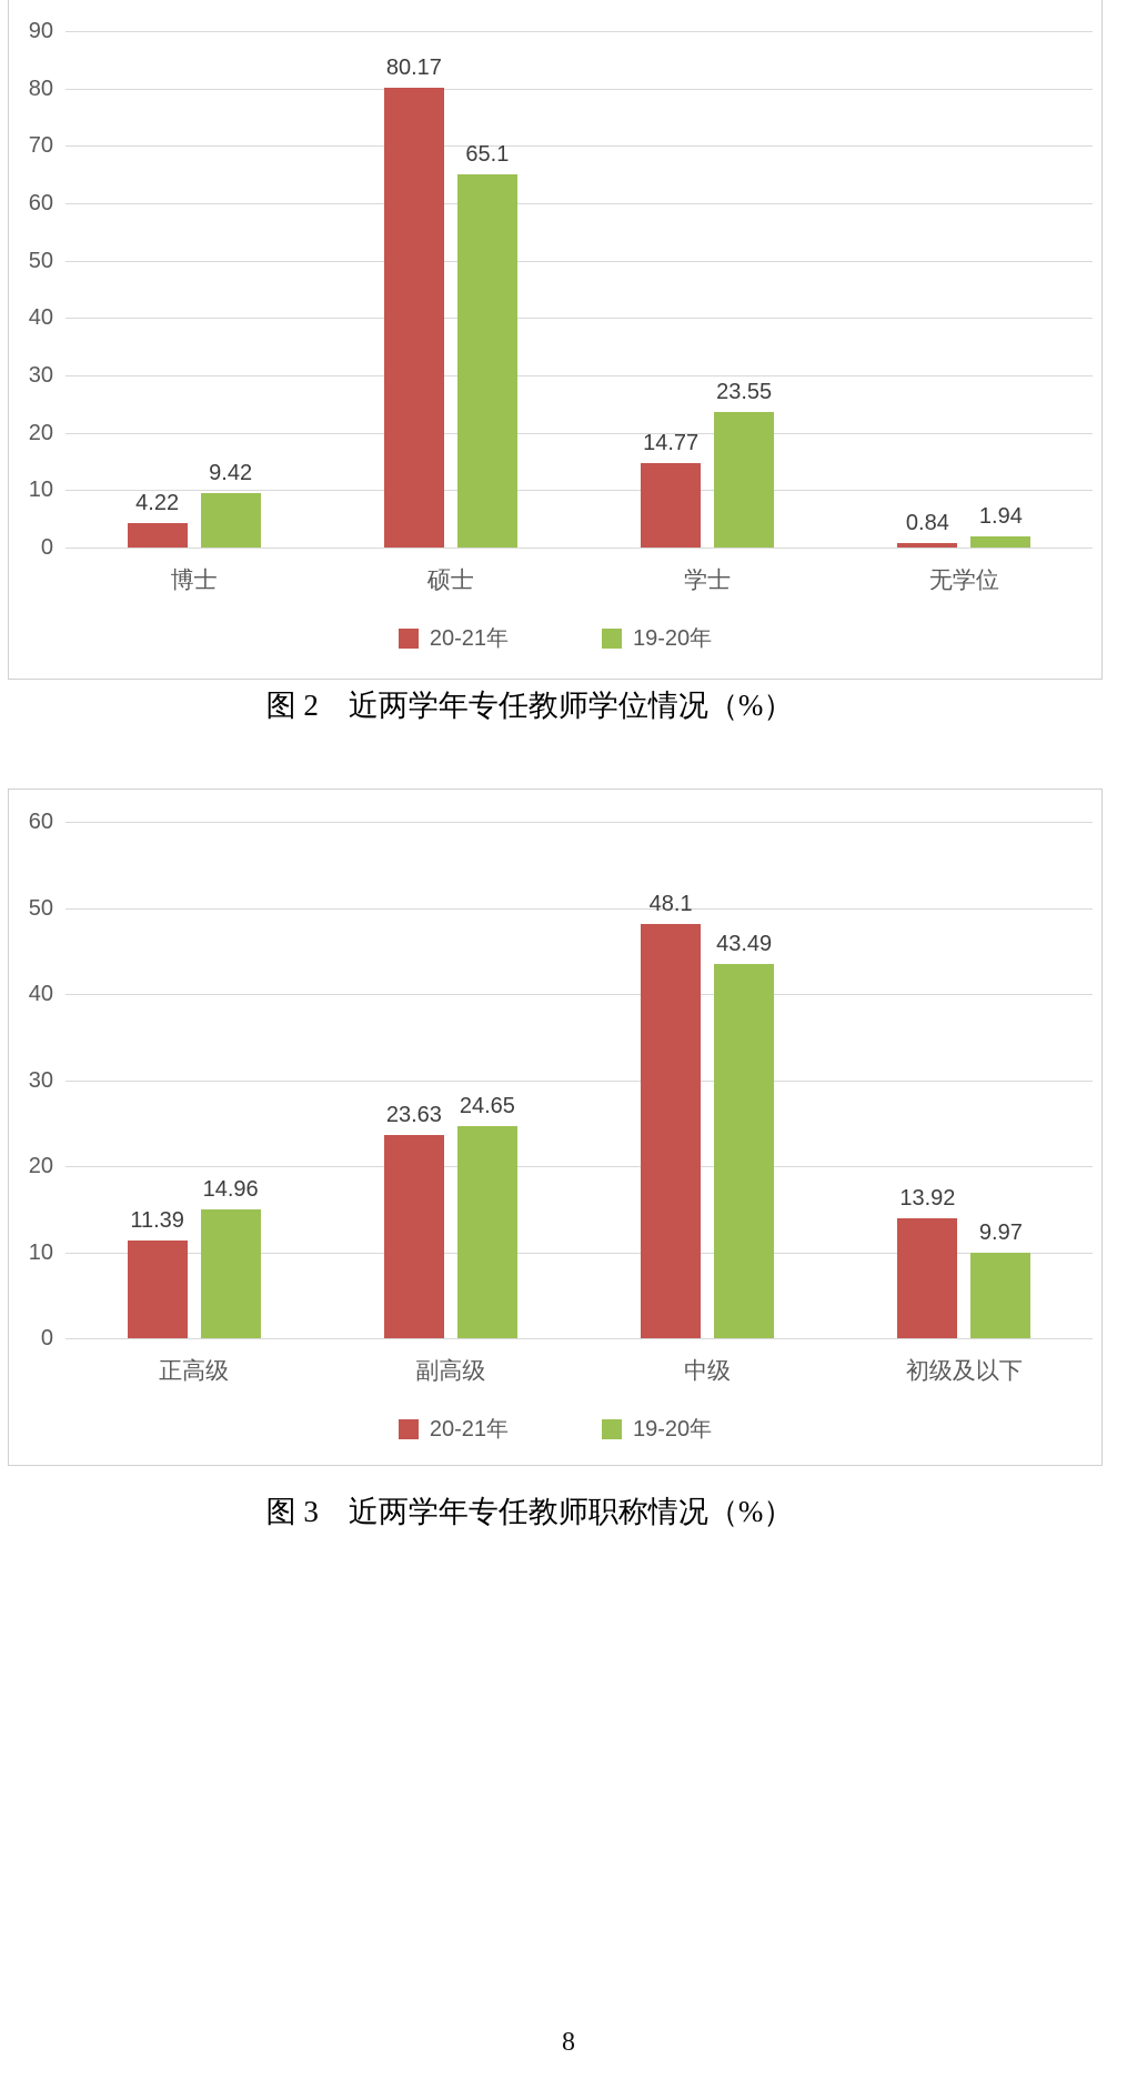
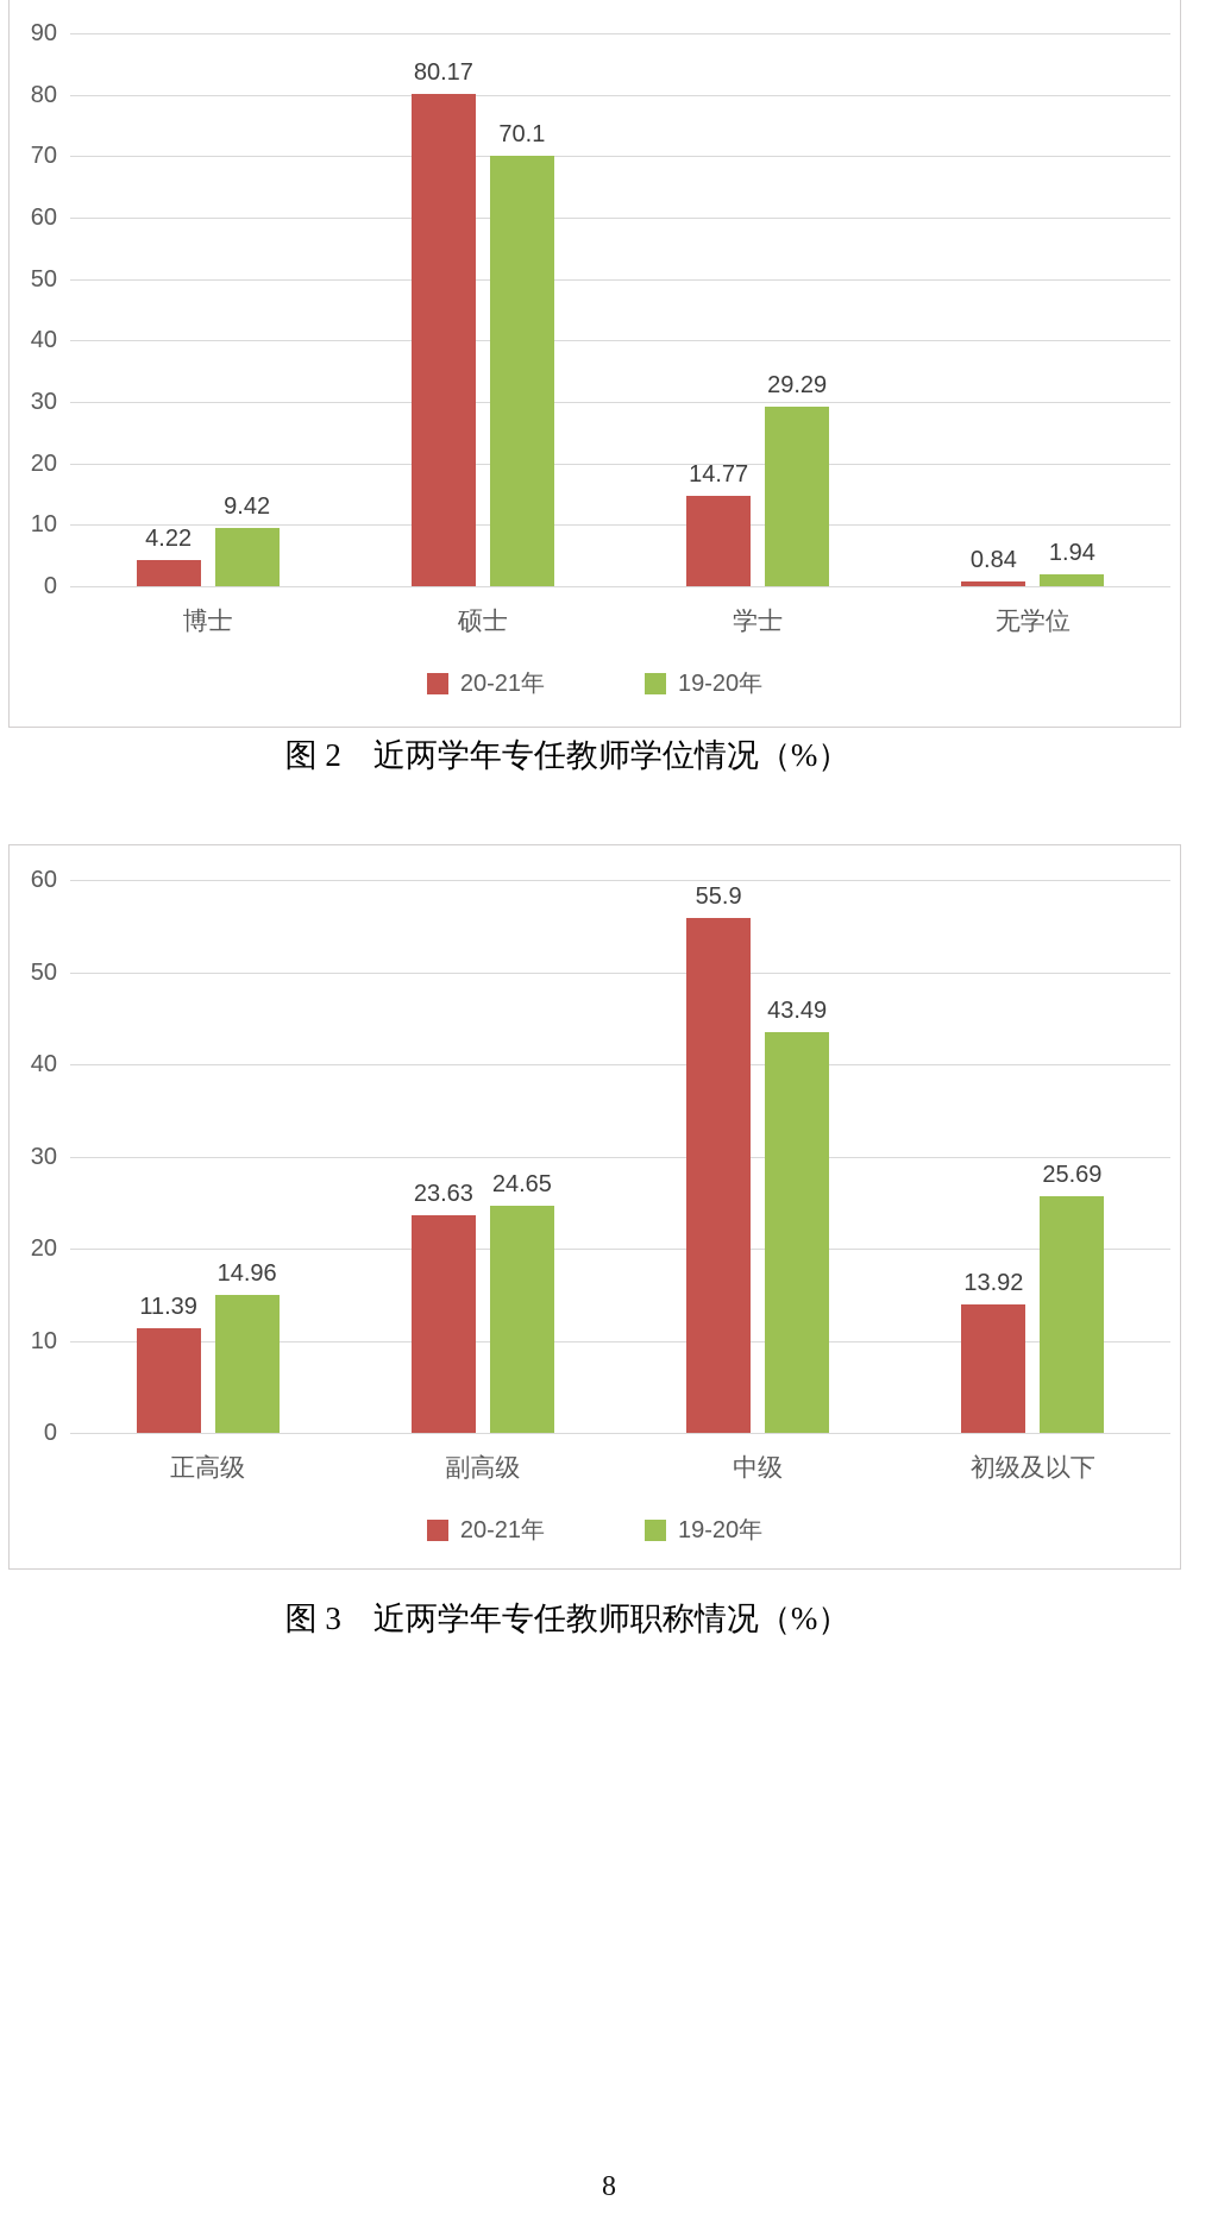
图 2 近两学年专任教师学位情况（%）/19-20年/硕士: 65.1 -> 70.1
图 2 近两学年专任教师学位情况（%）/19-20年/学士: 23.55 -> 29.29
图 3 近两学年专任教师职称情况（%）/20-21年/中级: 48.1 -> 55.9
图 3 近两学年专任教师职称情况（%）/19-20年/初级及以下: 9.97 -> 25.69
